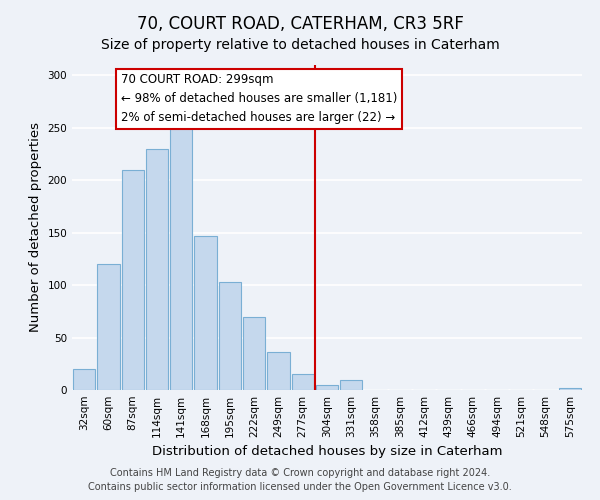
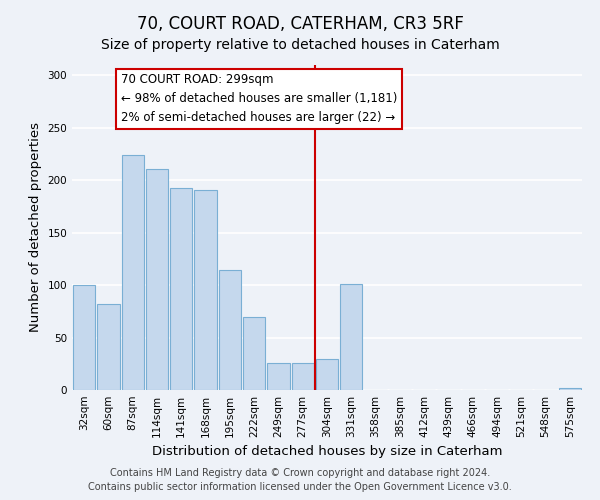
32sqm: 20 -> 100
60sqm: 120 -> 82
87sqm: 210 -> 224
114sqm: 230 -> 211
141sqm: 250 -> 193
168sqm: 147 -> 191
195sqm: 103 -> 114
249sqm: 36 -> 26
277sqm: 15 -> 26
304sqm: 5 -> 30
331sqm: 10 -> 101
